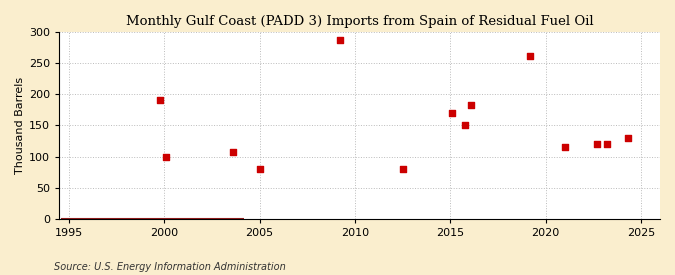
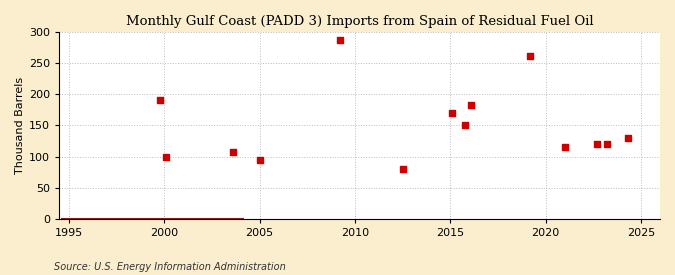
2005: 80 -> 94
